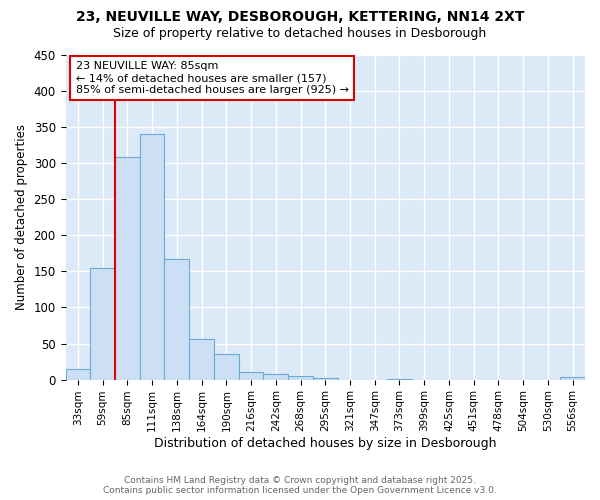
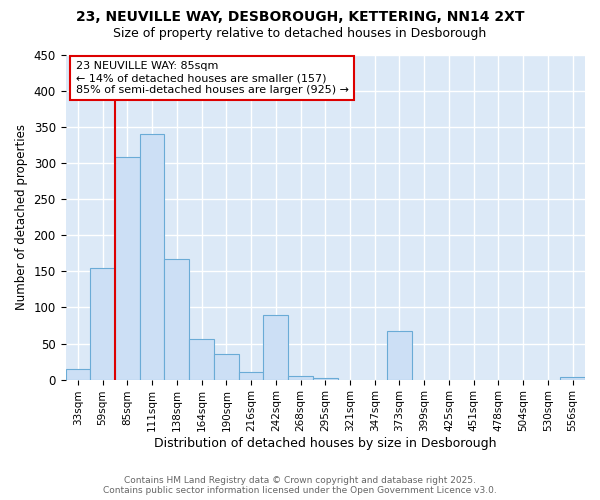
242sqm: 8 -> 90
373sqm: 1 -> 68
